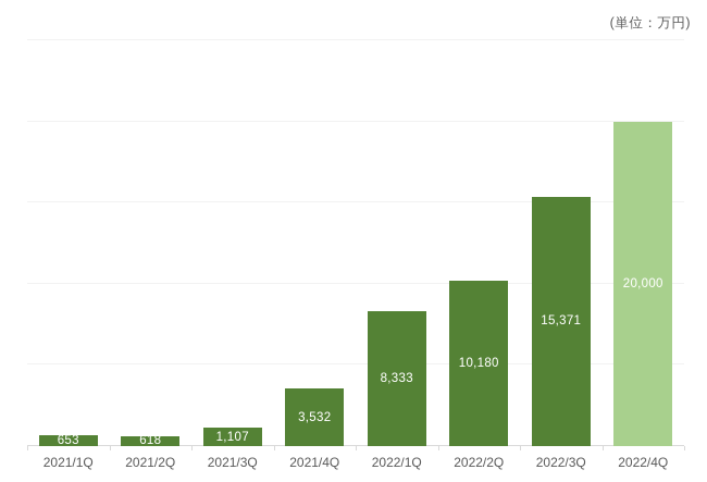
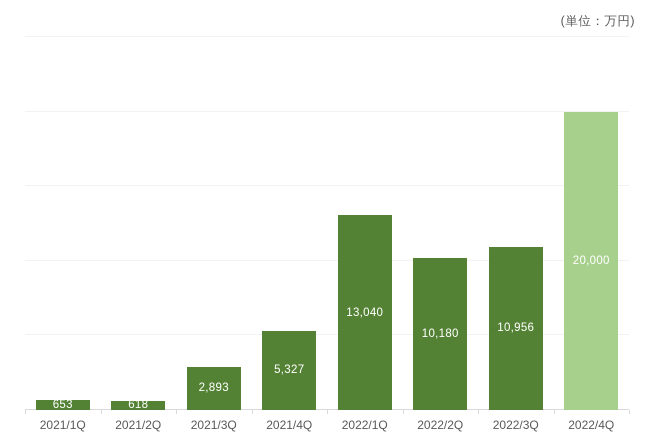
2021/3Q: 1,107 -> 2,893
2021/4Q: 3,532 -> 5,327
2022/1Q: 8,333 -> 13,040
2022/3Q: 15,371 -> 10,956
